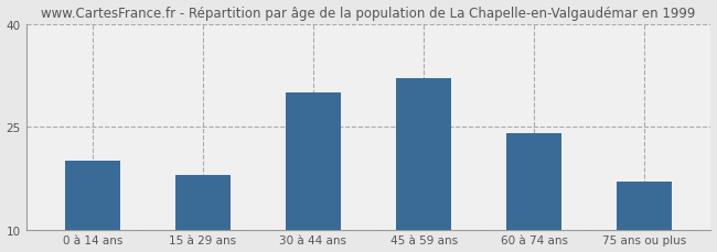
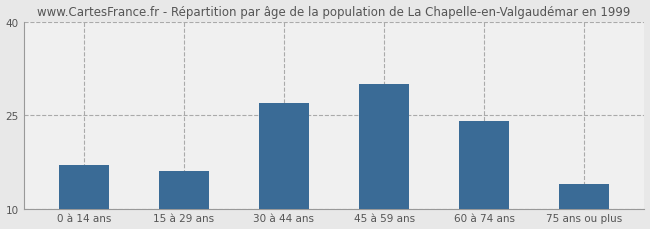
0 à 14 ans: 20 -> 17
15 à 29 ans: 18 -> 16
30 à 44 ans: 30 -> 27
45 à 59 ans: 32 -> 30
75 ans ou plus: 17 -> 14
